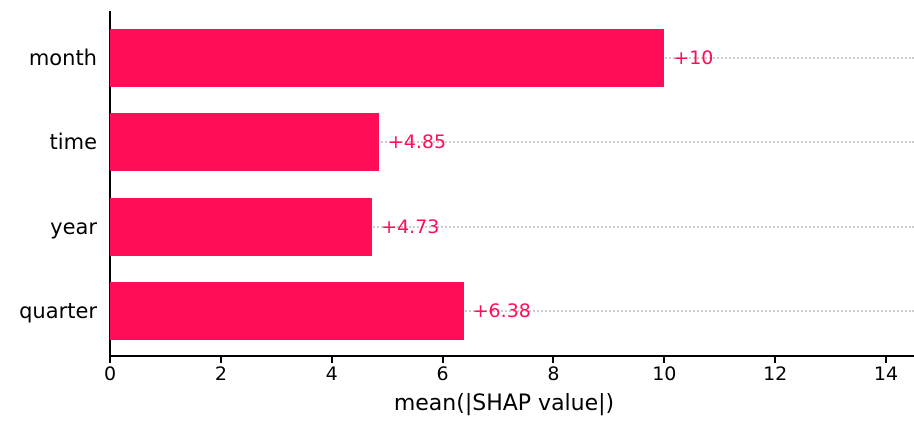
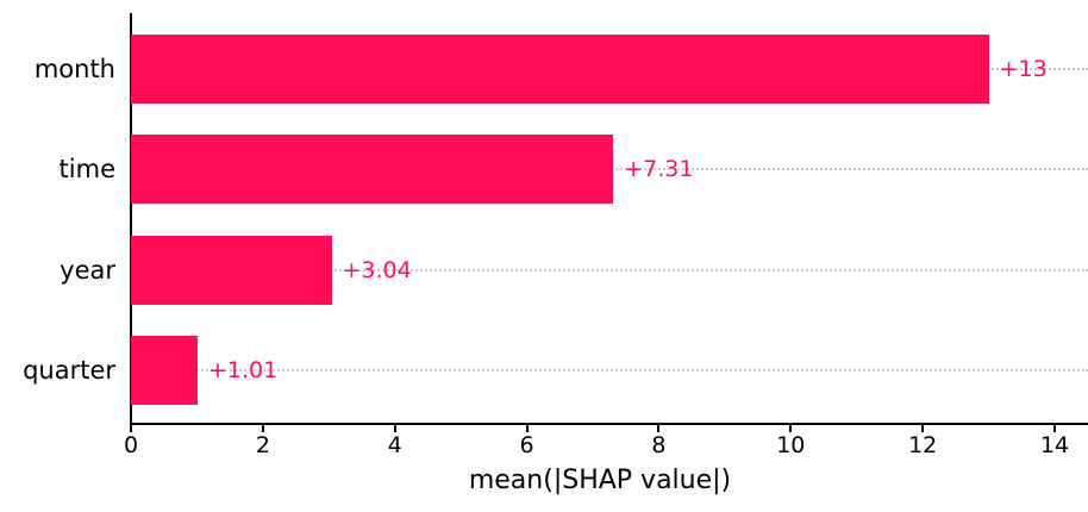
month: +10 -> +13
time: +4.85 -> +7.31
year: +4.73 -> +3.04
quarter: +6.38 -> +1.01
